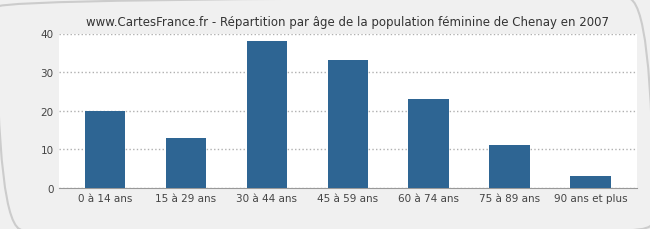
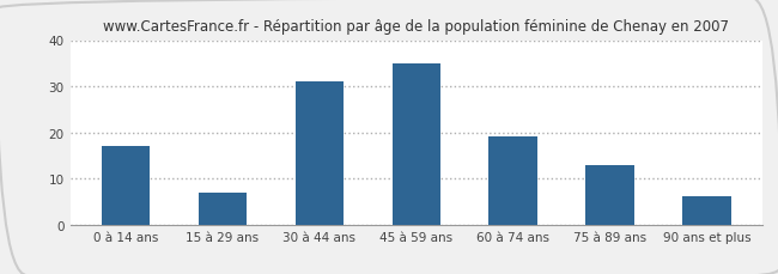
0 à 14 ans: 20 -> 17
15 à 29 ans: 13 -> 7
30 à 44 ans: 38 -> 31
45 à 59 ans: 33 -> 35
60 à 74 ans: 23 -> 19
75 à 89 ans: 11 -> 13
90 ans et plus: 3 -> 6
